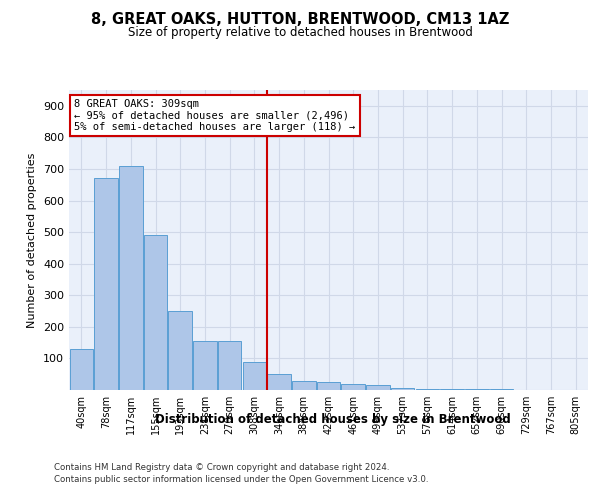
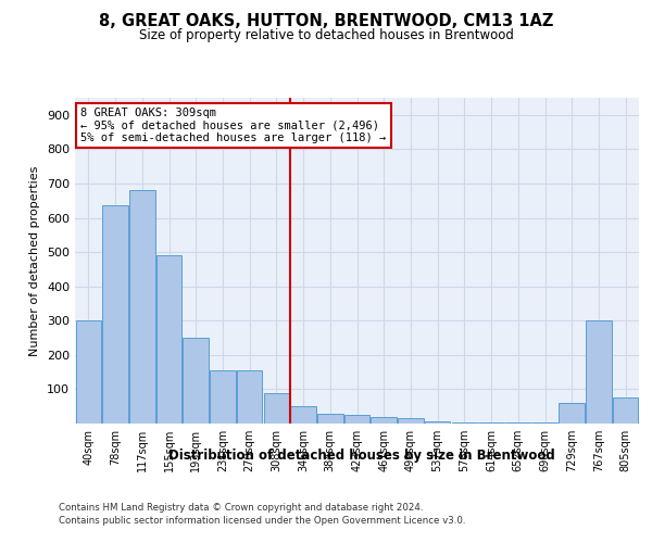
40sqm: 130 -> 300
78sqm: 670 -> 635
117sqm: 710 -> 680
729sqm: 1 -> 60
767sqm: 1 -> 300
805sqm: 1 -> 75
